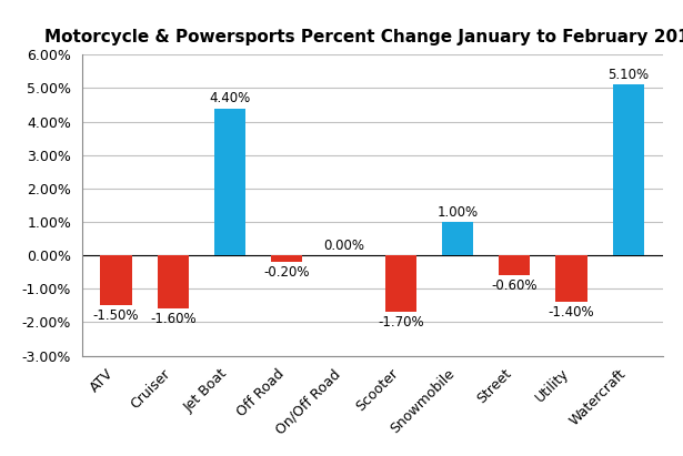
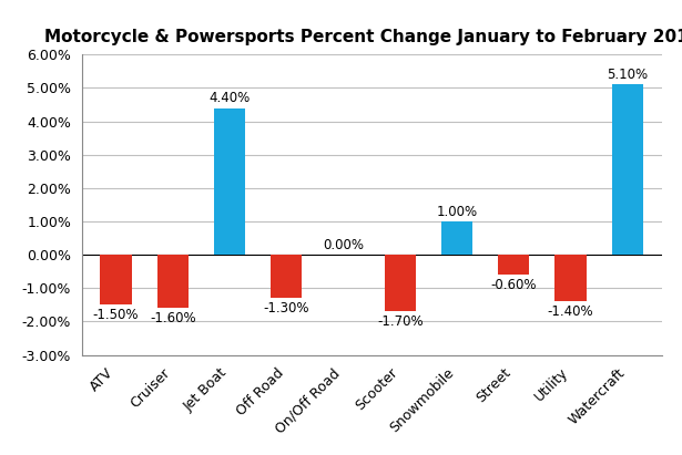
Off Road: -0.20% -> -1.30%
